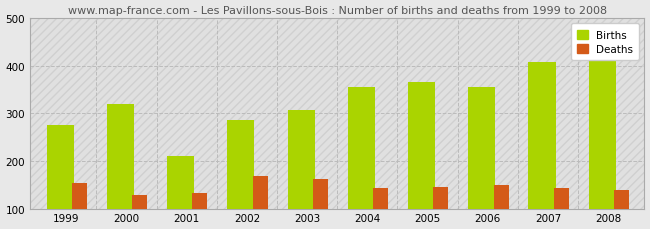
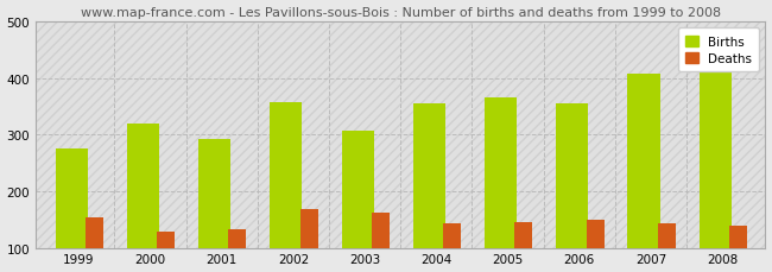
Births/2001: 210 -> 292
Births/2002: 285 -> 358
